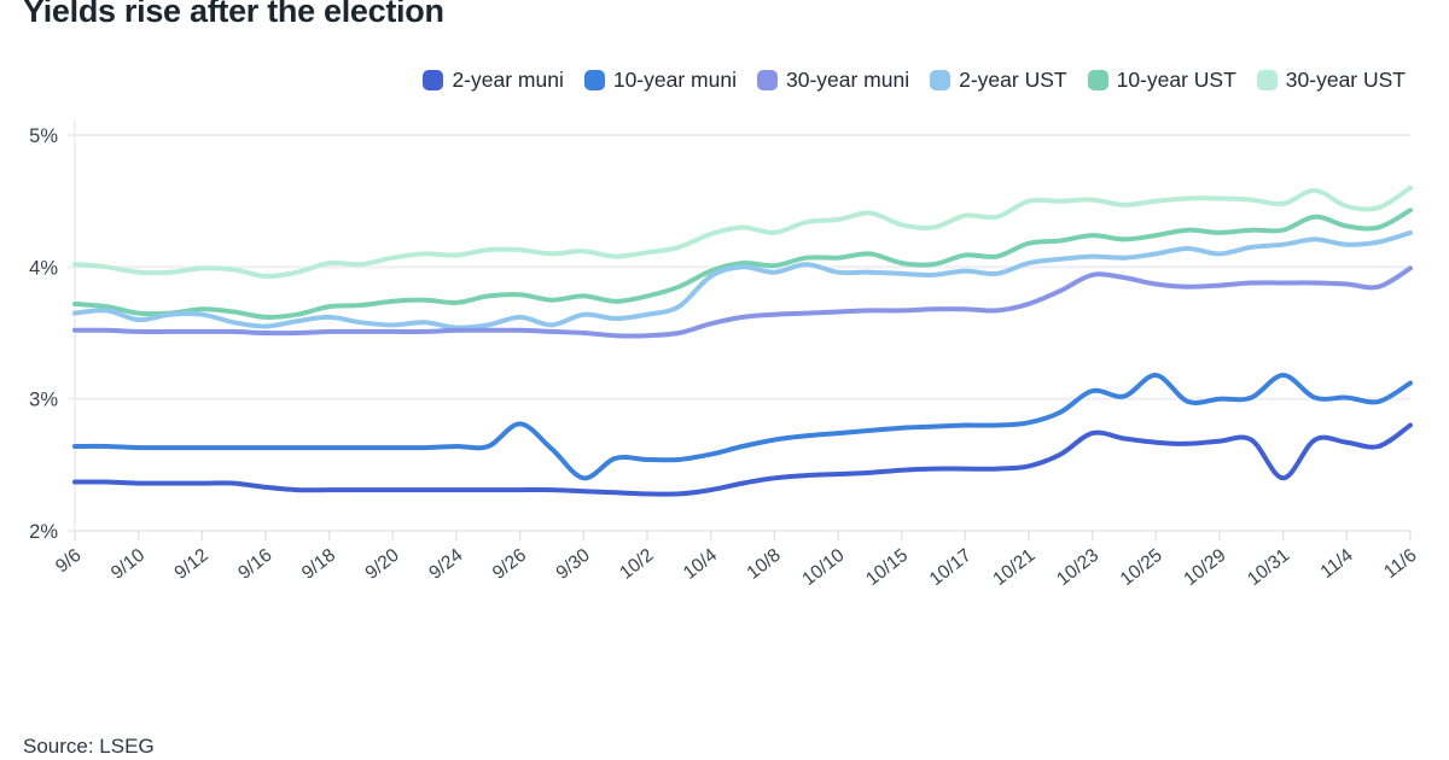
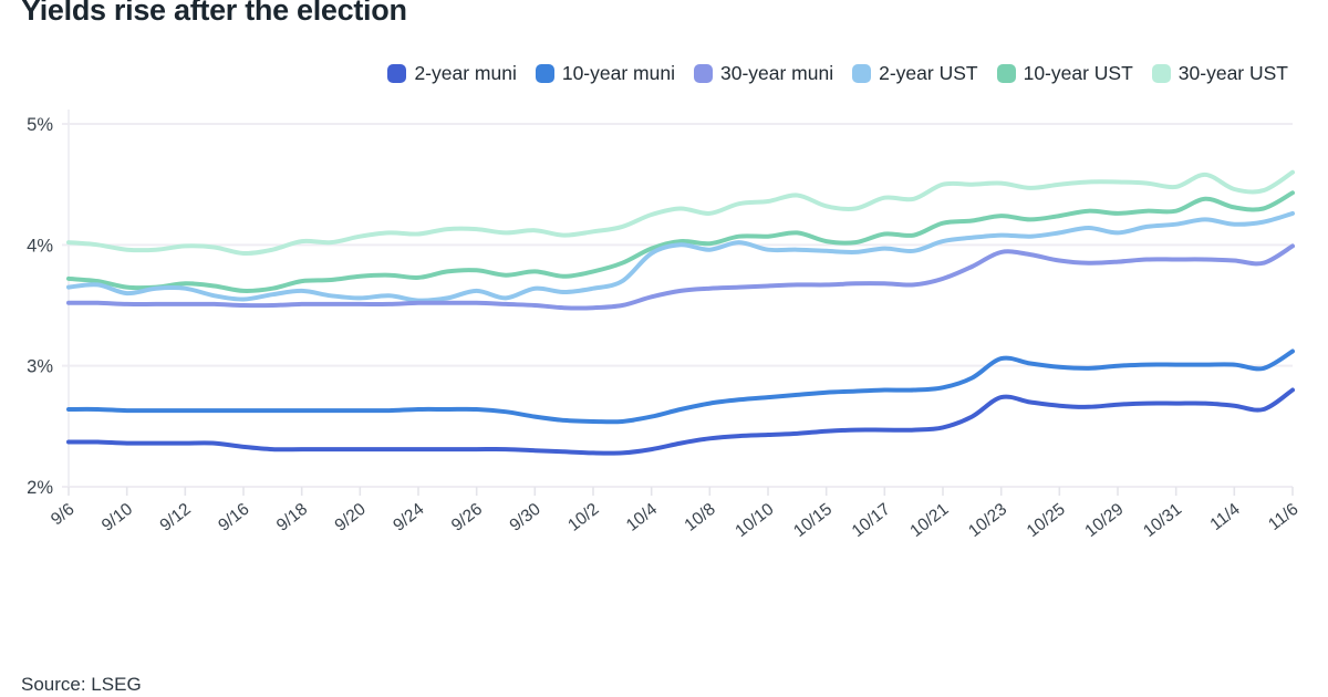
10-year muni/9/26: 2.81% -> 2.64%
10-year muni/9/30: 2.40% -> 2.58%
10-year muni/10/25: 3.18% -> 2.99%
2-year muni/10/31: 2.40% -> 2.69%
10-year muni/10/31: 3.18% -> 3.01%
